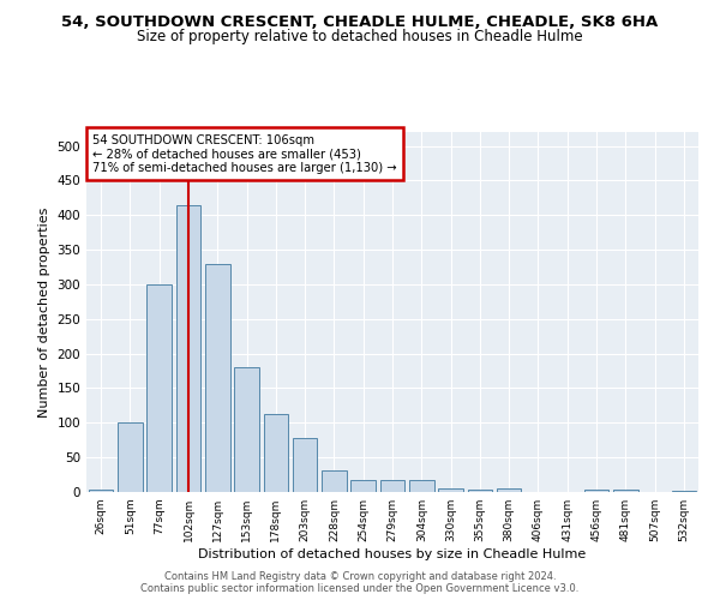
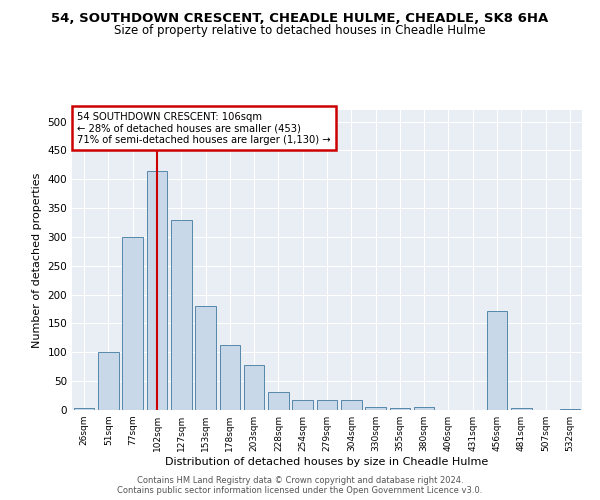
456sqm: 4 -> 172
